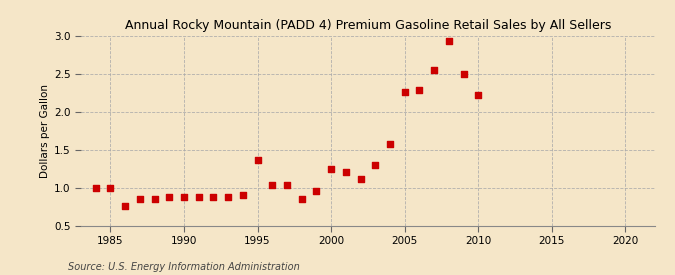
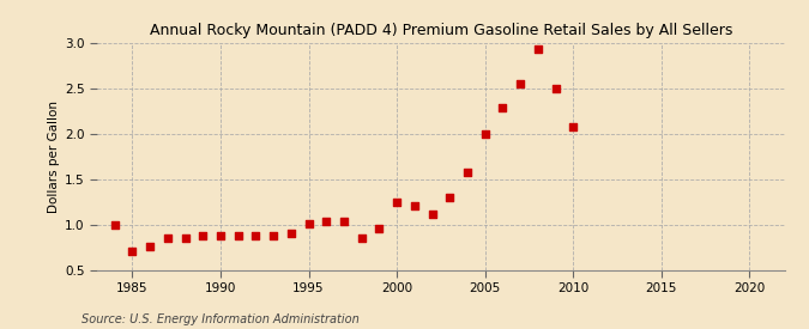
1985: 1.00 -> 0.70
1995: 1.36 -> 1.01
2005: 2.26 -> 1.99
2010: 2.22 -> 2.08
